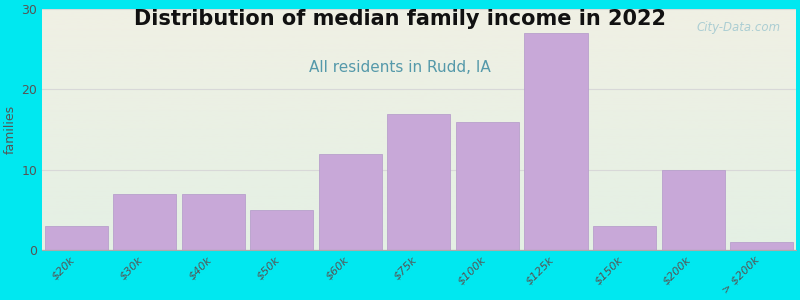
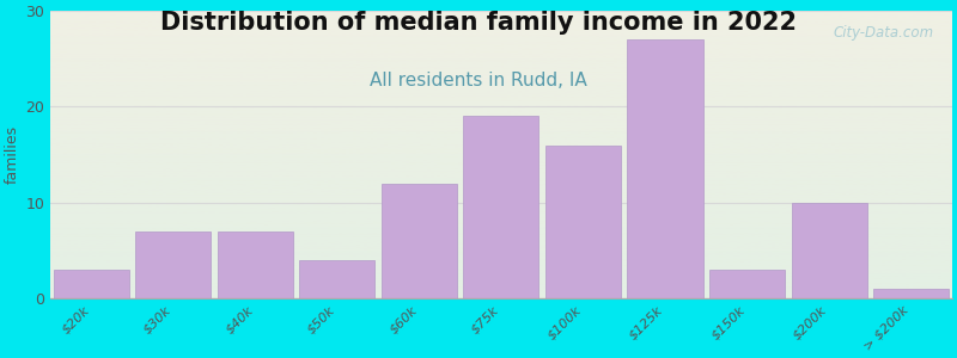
$50k: 5 -> 4
$75k: 17 -> 19
